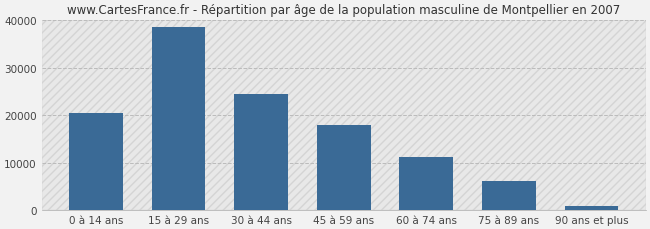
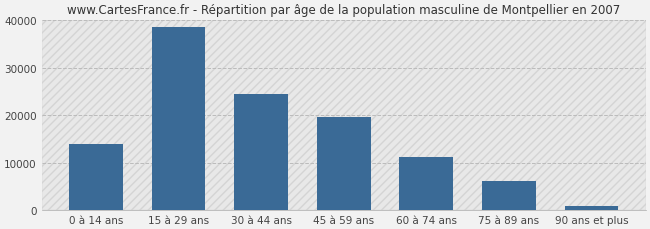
0 à 14 ans: 20500 -> 14000
45 à 59 ans: 18000 -> 19500
